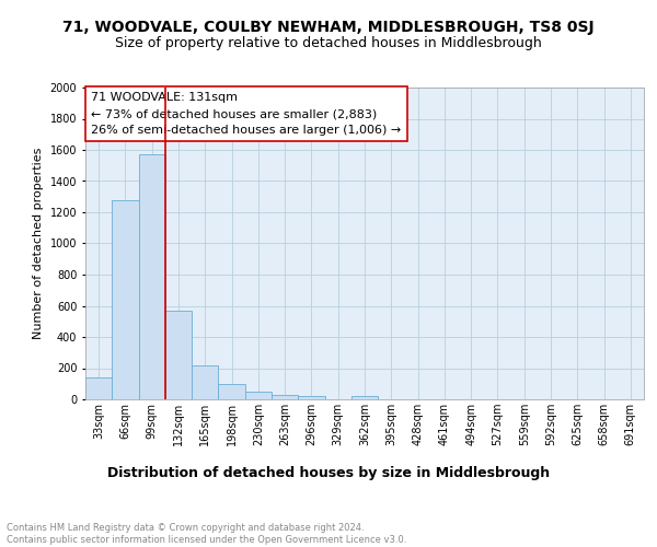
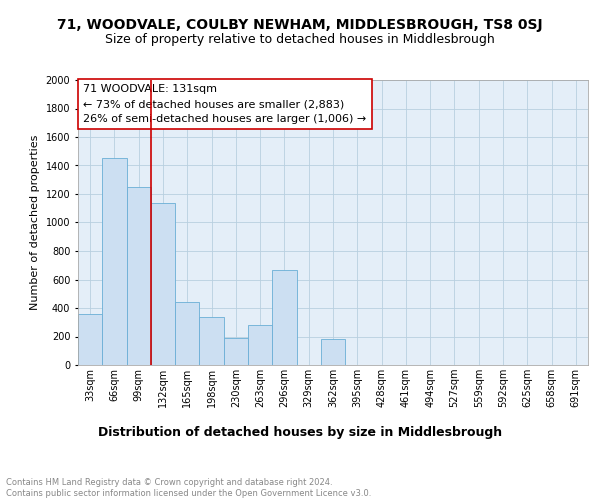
33sqm: 140 -> 360
66sqm: 1280 -> 1450
99sqm: 1570 -> 1250
132sqm: 570 -> 1140
165sqm: 220 -> 440
198sqm: 100 -> 340
230sqm: 50 -> 190
263sqm: 30 -> 280
296sqm: 20 -> 670
362sqm: 20 -> 180
